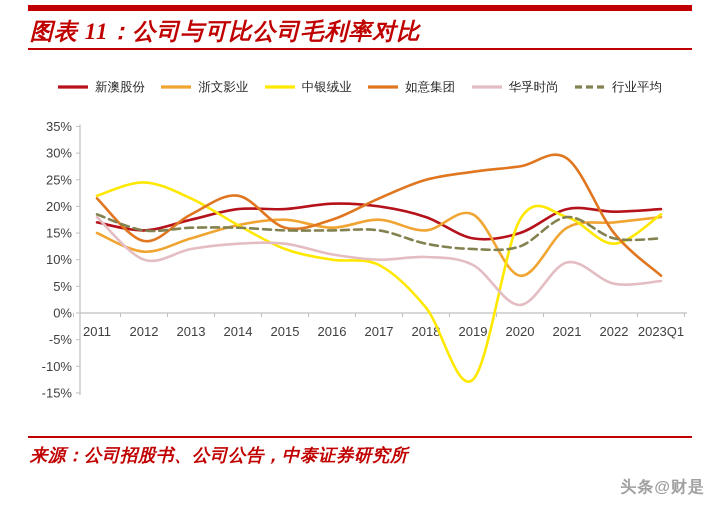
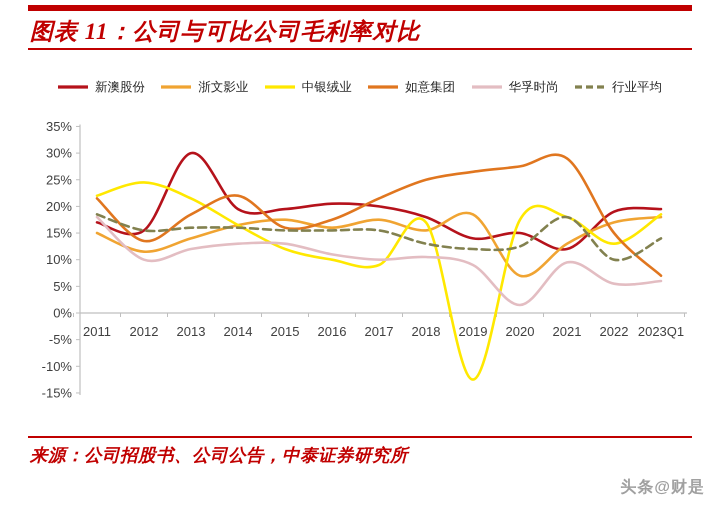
新澳股份/2013: 18% -> 30%
中银绒业/2018: 1% -> 17%
新澳股份/2021: 20% -> 12%
浙文影业/2021: 16% -> 13%
行业平均/2022: 14% -> 10%
